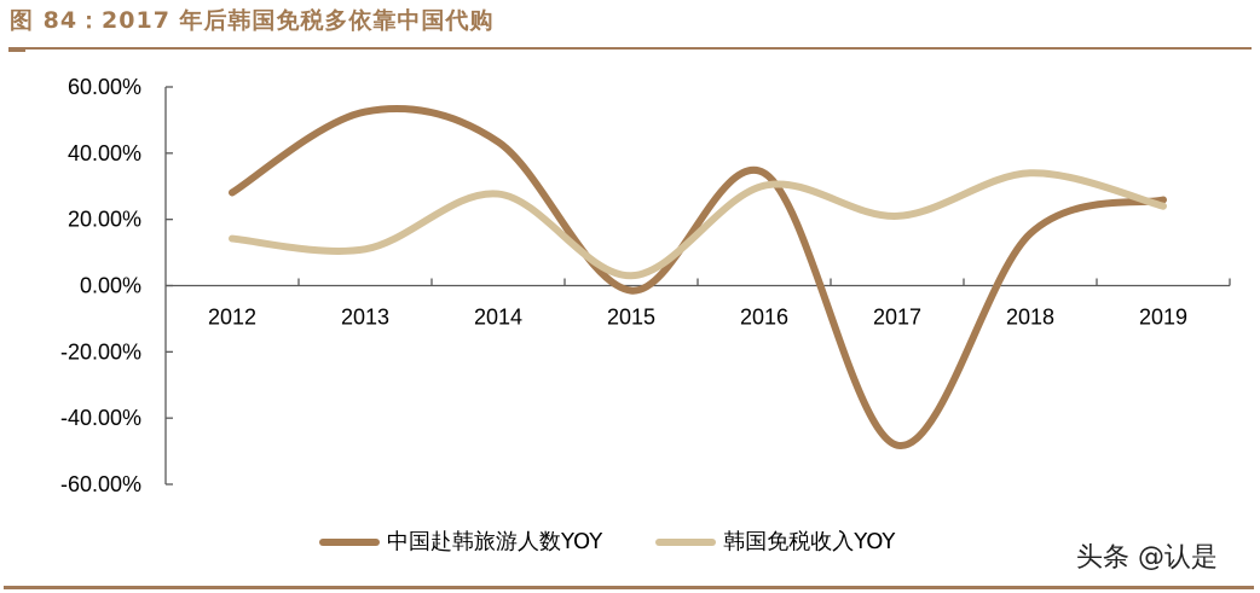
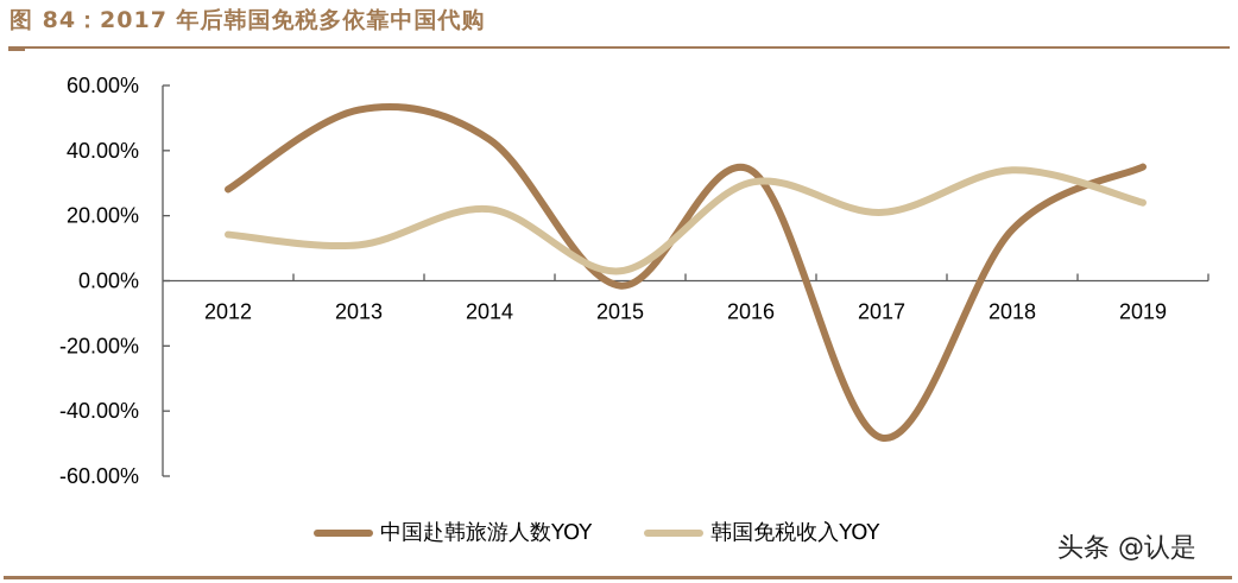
韩国免税收入YOY/2014: 28% -> 22%
中国赴韩旅游人数YOY/2019: 26% -> 35%
